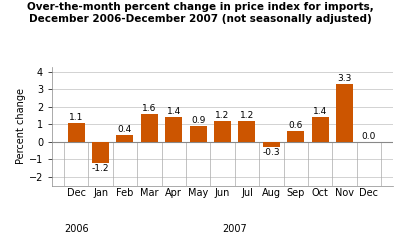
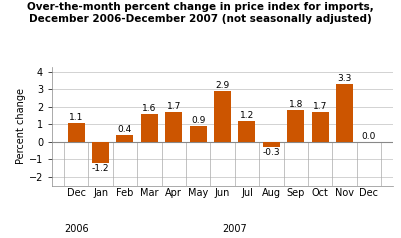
Apr: 1.4 -> 1.7
Jun: 1.2 -> 2.9
Sep: 0.6 -> 1.8
Oct: 1.4 -> 1.7
